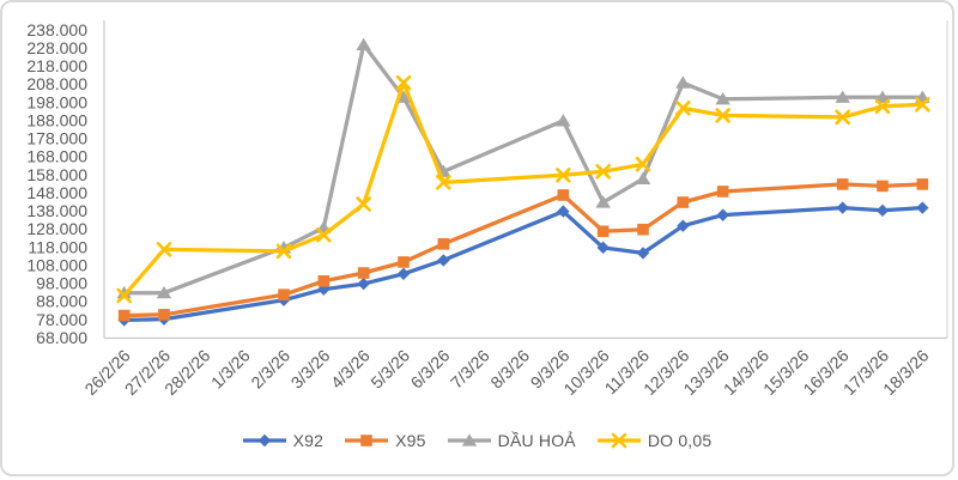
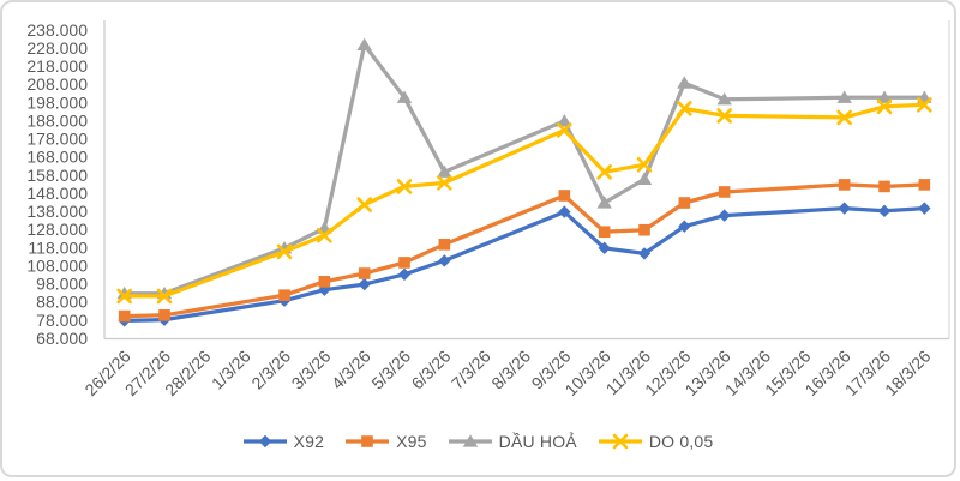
DO 0,05/27/2/26: 117000 -> 92000
DO 0,05/5/3/26: 209000 -> 152000
DO 0,05/9/3/26: 158000 -> 183000
